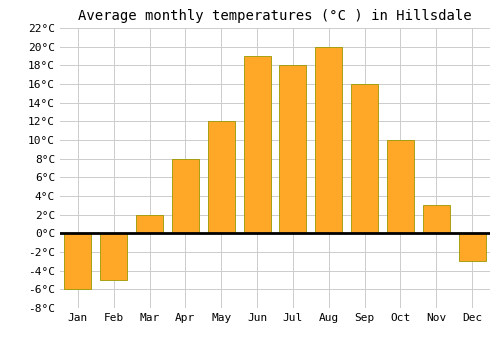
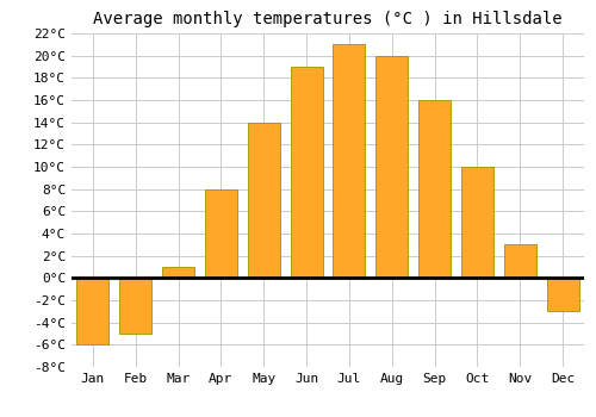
Mar: 2°C -> 1°C
May: 12°C -> 14°C
Jul: 18°C -> 21°C
